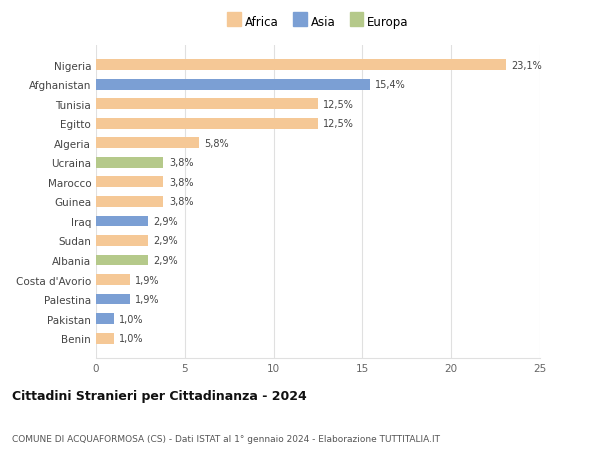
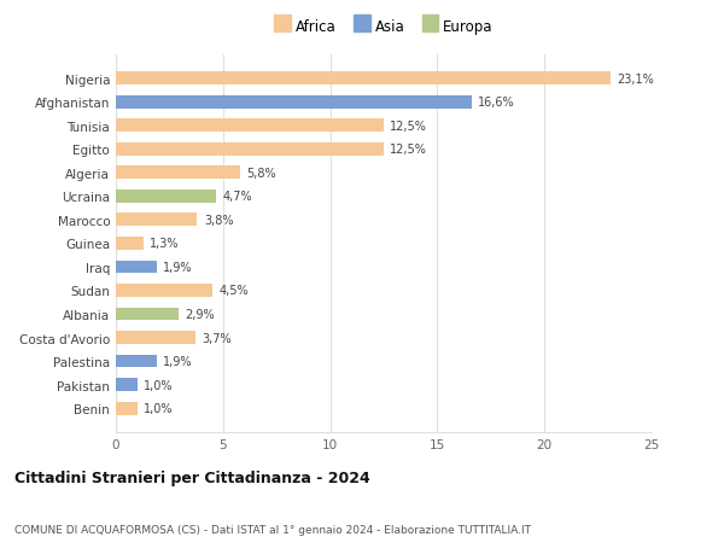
Afghanistan: 15,4% -> 16,6%
Ucraina: 3,8% -> 4,7%
Guinea: 3,8% -> 1,3%
Iraq: 2,9% -> 1,9%
Sudan: 2,9% -> 4,5%
Costa d'Avorio: 1,9% -> 3,7%
